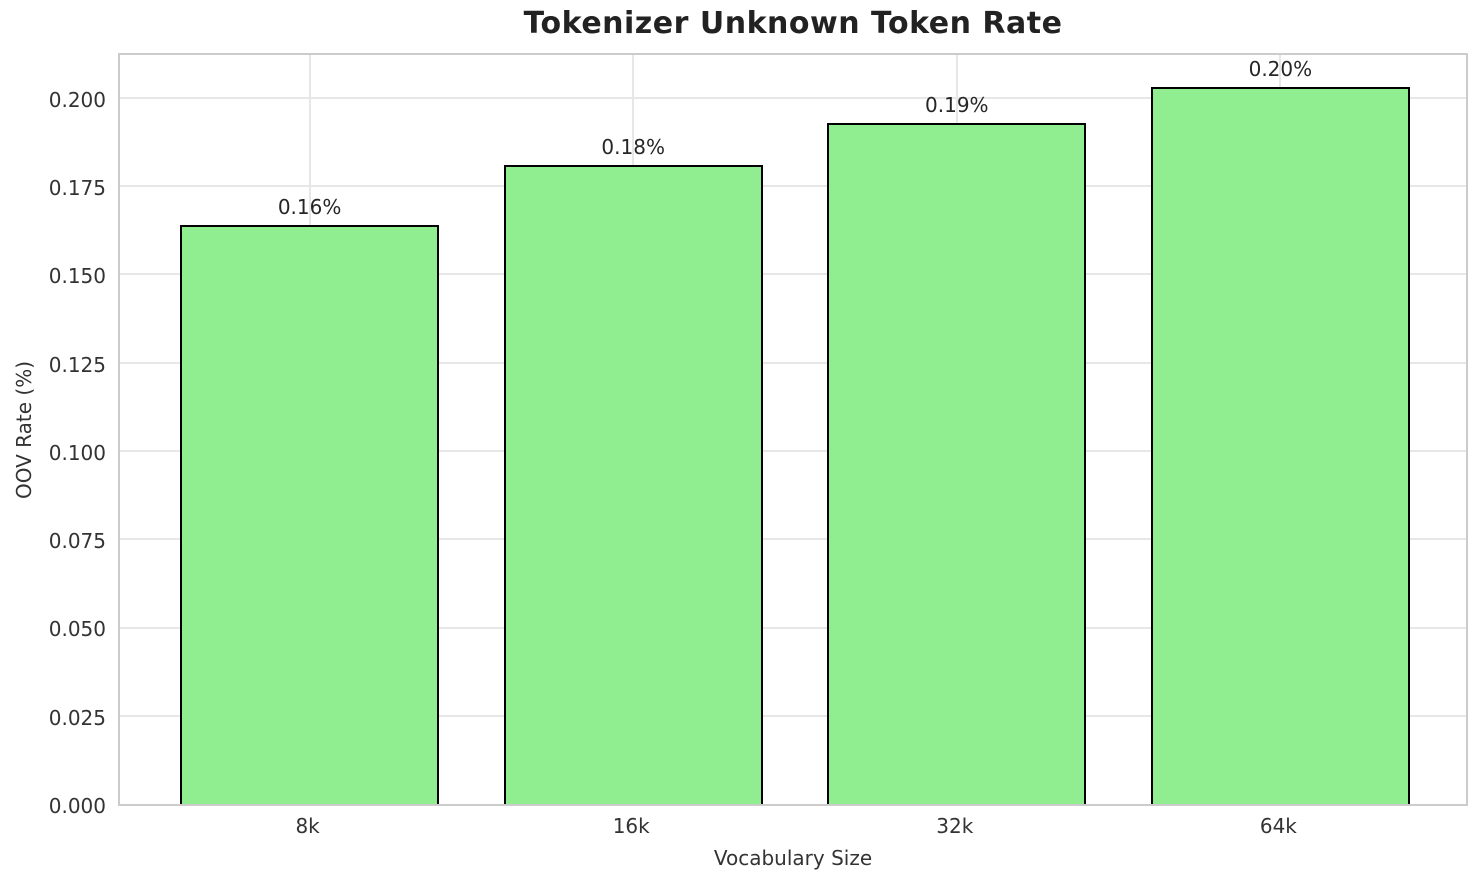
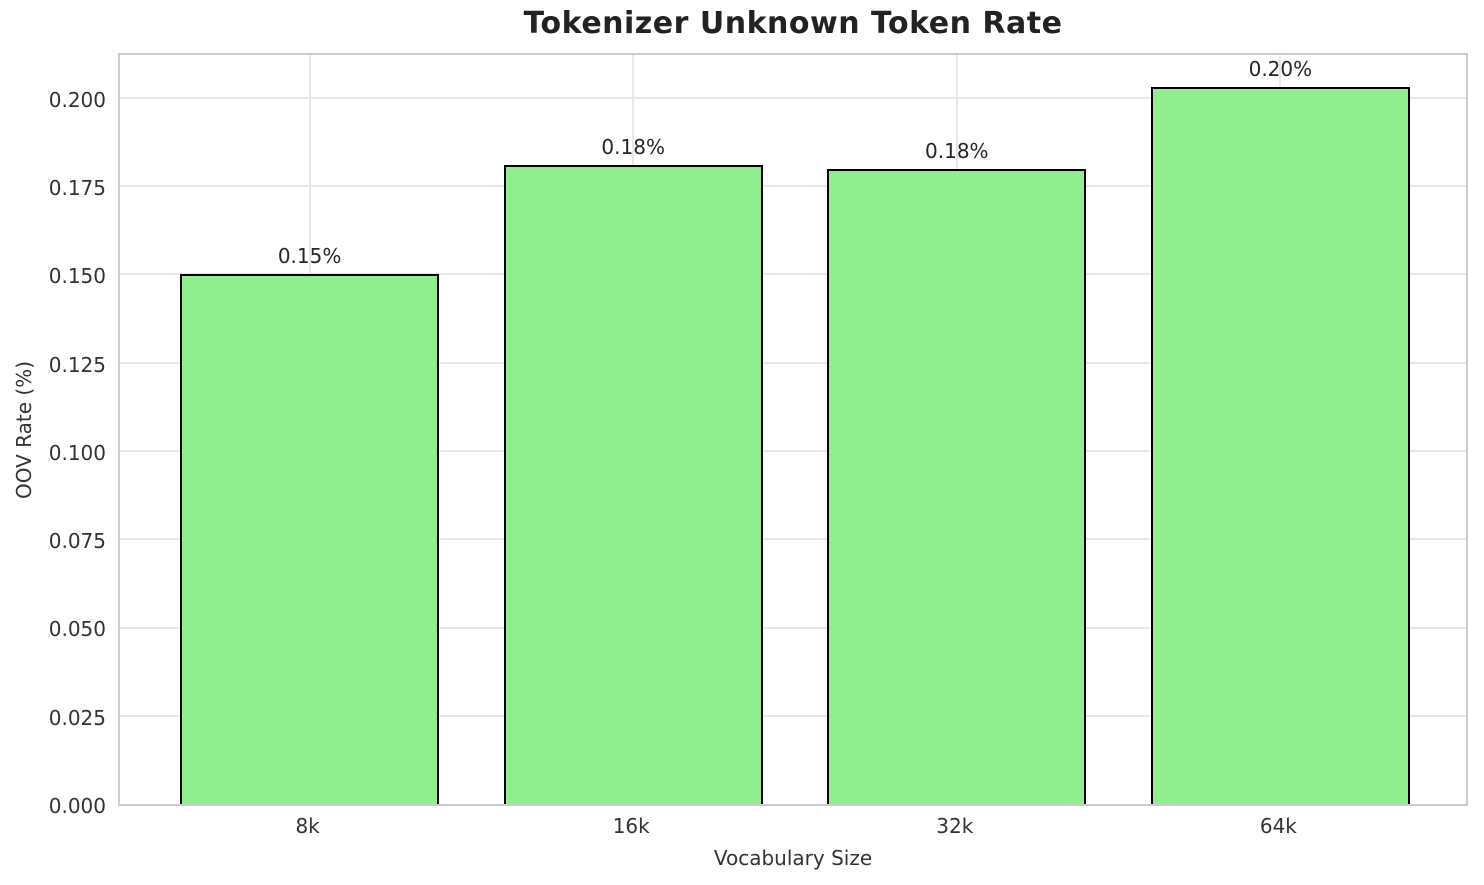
8k: 0.16% -> 0.15%
32k: 0.19% -> 0.18%
